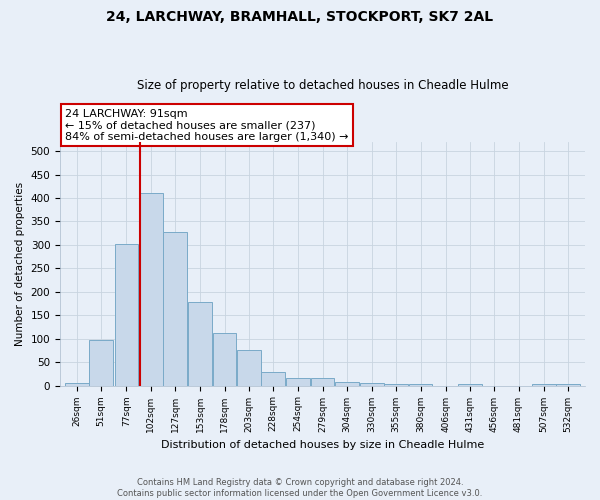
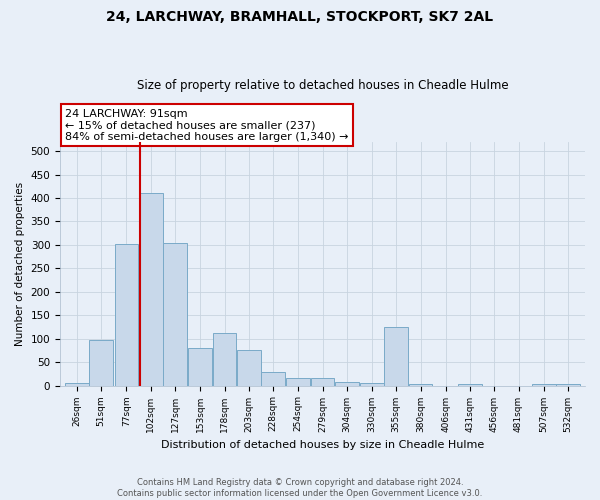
127sqm: 328 -> 305
153sqm: 178 -> 80
355sqm: 4 -> 125
